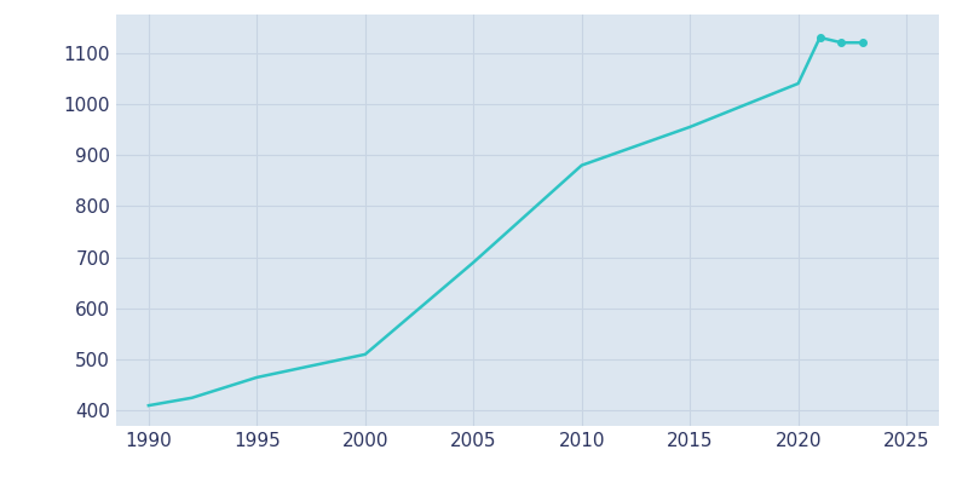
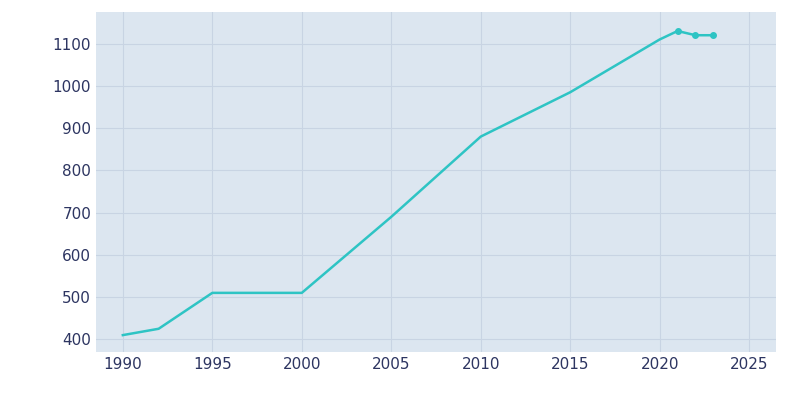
1995: 465 -> 510
2015: 955 -> 985
2020: 1040 -> 1110
